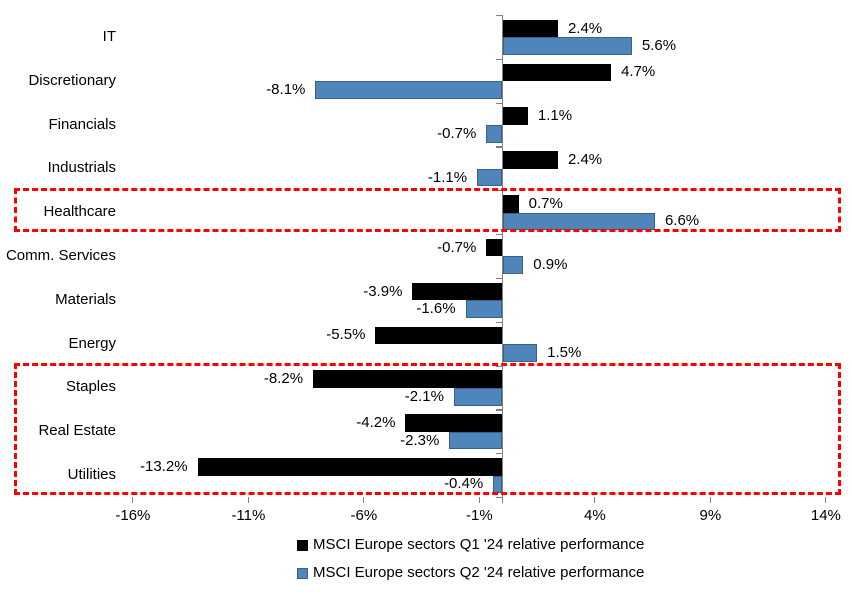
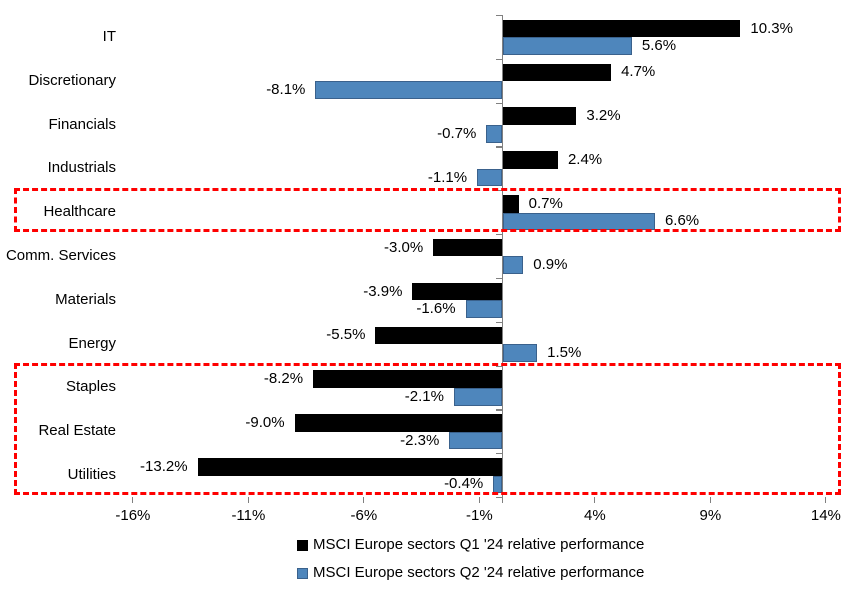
MSCI Europe sectors Q1 '24 relative performance/IT: 2.4% -> 10.3%
MSCI Europe sectors Q1 '24 relative performance/Financials: 1.1% -> 3.2%
MSCI Europe sectors Q1 '24 relative performance/Comm. Services: -0.7% -> -3.0%
MSCI Europe sectors Q1 '24 relative performance/Real Estate: -4.2% -> -9.0%
